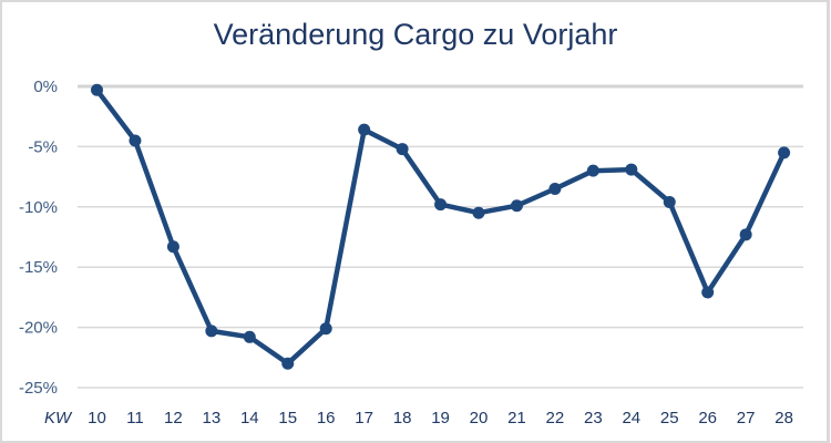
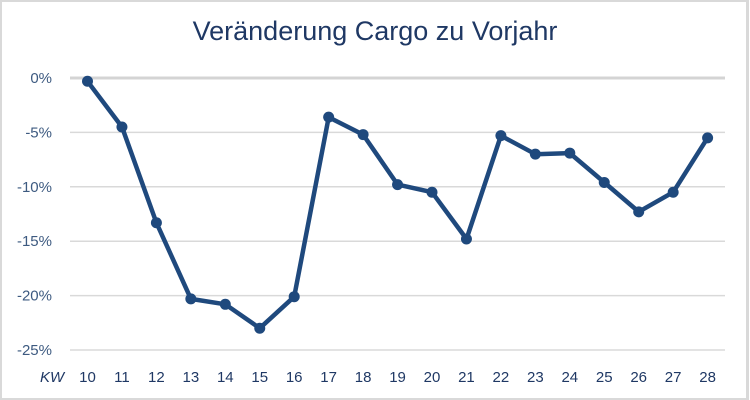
21: -9.9% -> -14.8%
22: -8.5% -> -5.3%
26: -17.1% -> -12.3%
27: -12.3% -> -10.5%
